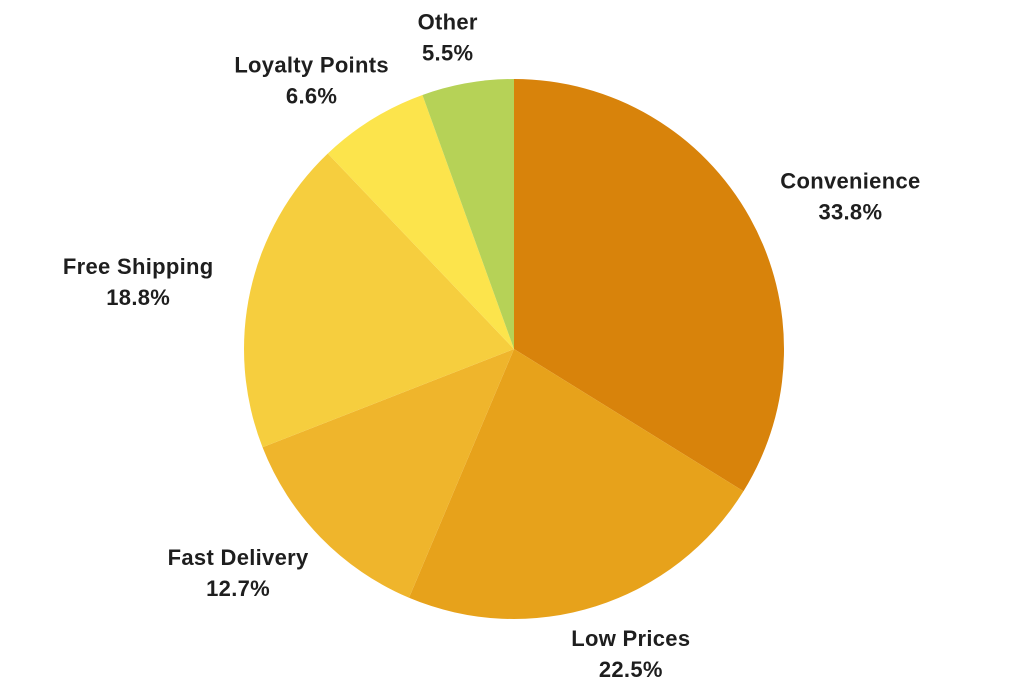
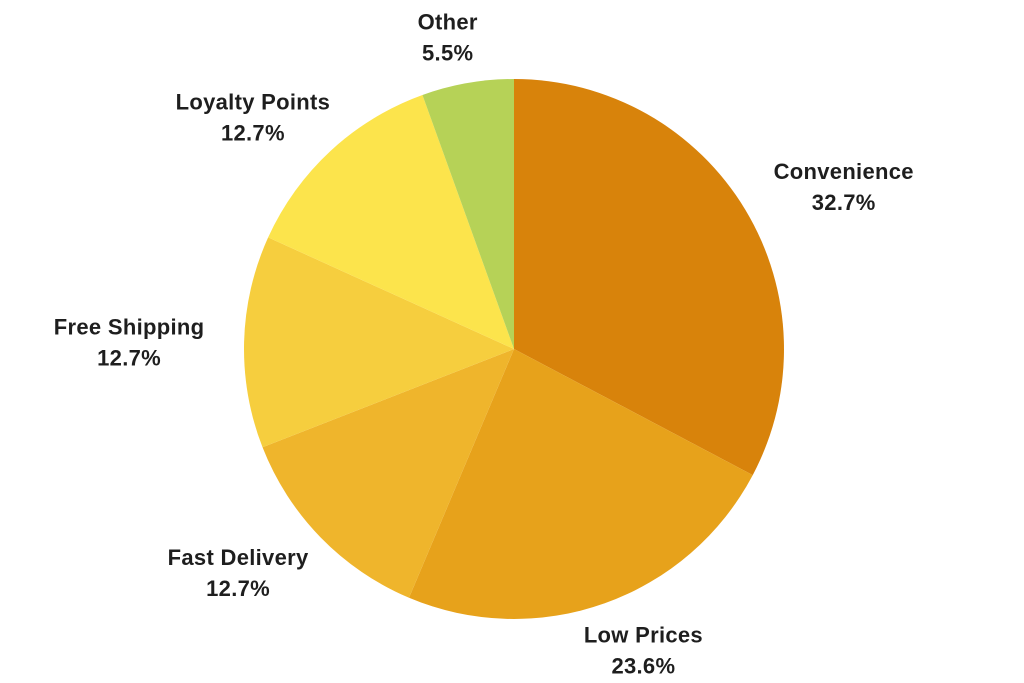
Convenience: 33.8% -> 32.7%
Low Prices: 22.5% -> 23.6%
Free Shipping: 18.8% -> 12.7%
Loyalty Points: 6.6% -> 12.7%
